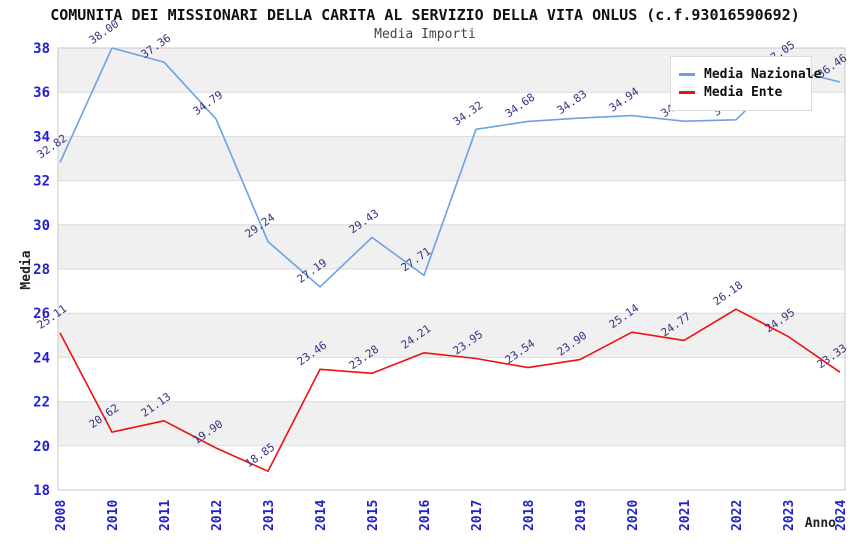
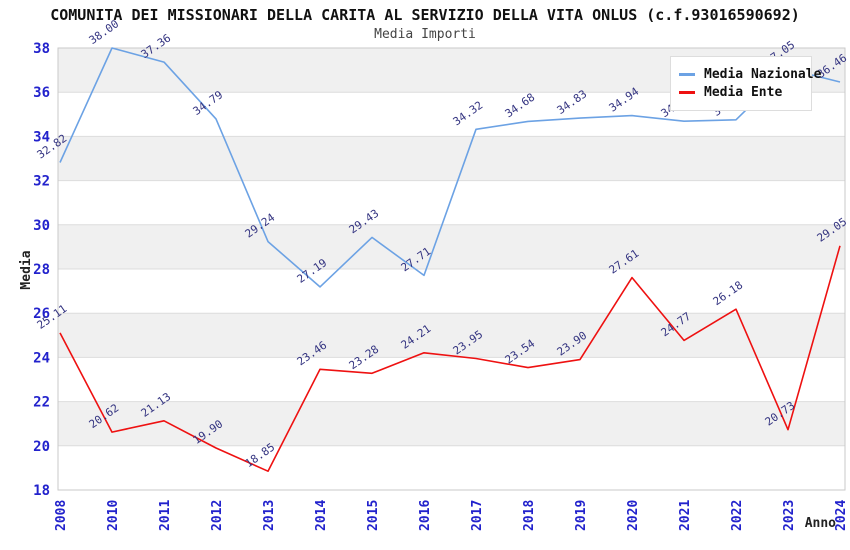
Media Ente/2020: 25.14 -> 27.61
Media Ente/2023: 24.95 -> 20.73
Media Ente/2024: 23.33 -> 29.05
